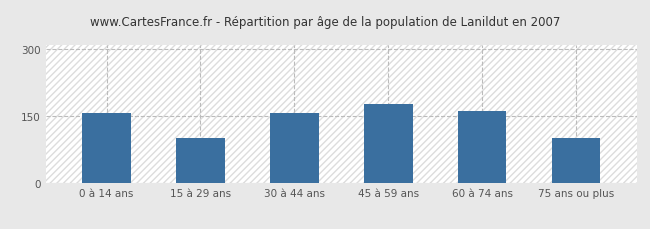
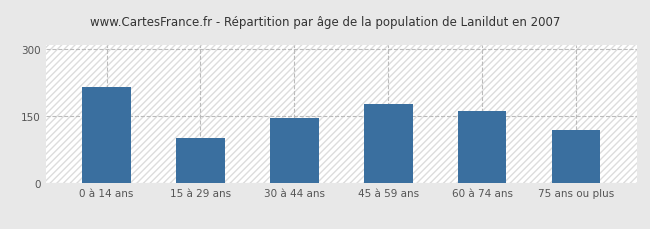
0 à 14 ans: 158 -> 215
30 à 44 ans: 157 -> 145
75 ans ou plus: 100 -> 120
